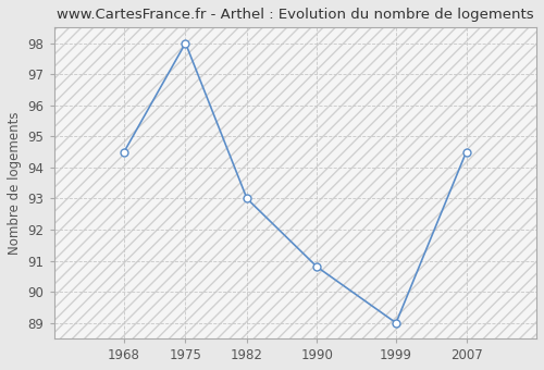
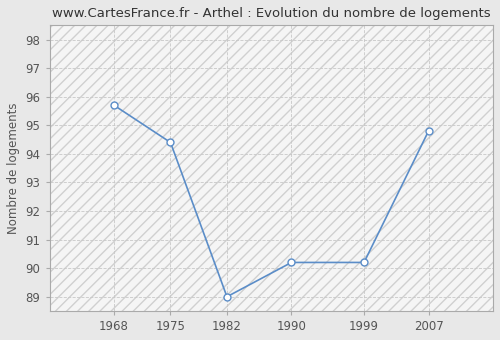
1968: 94.5 -> 95.7
1975: 98.0 -> 94.4
1982: 93.0 -> 89.0
1990: 90.8 -> 90.2
1999: 89.0 -> 90.2
2007: 94.5 -> 94.8
